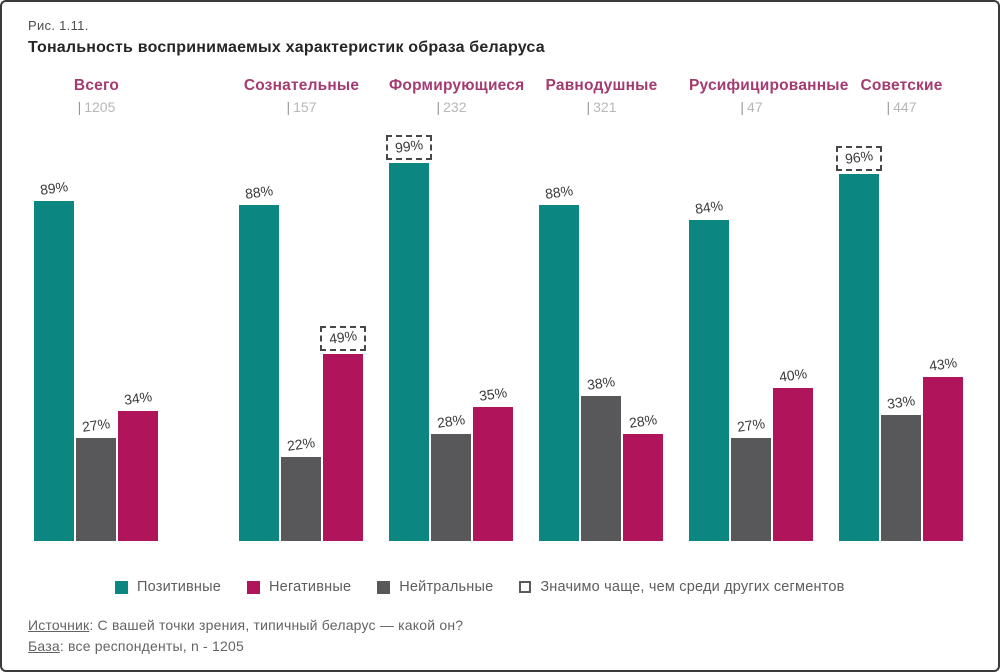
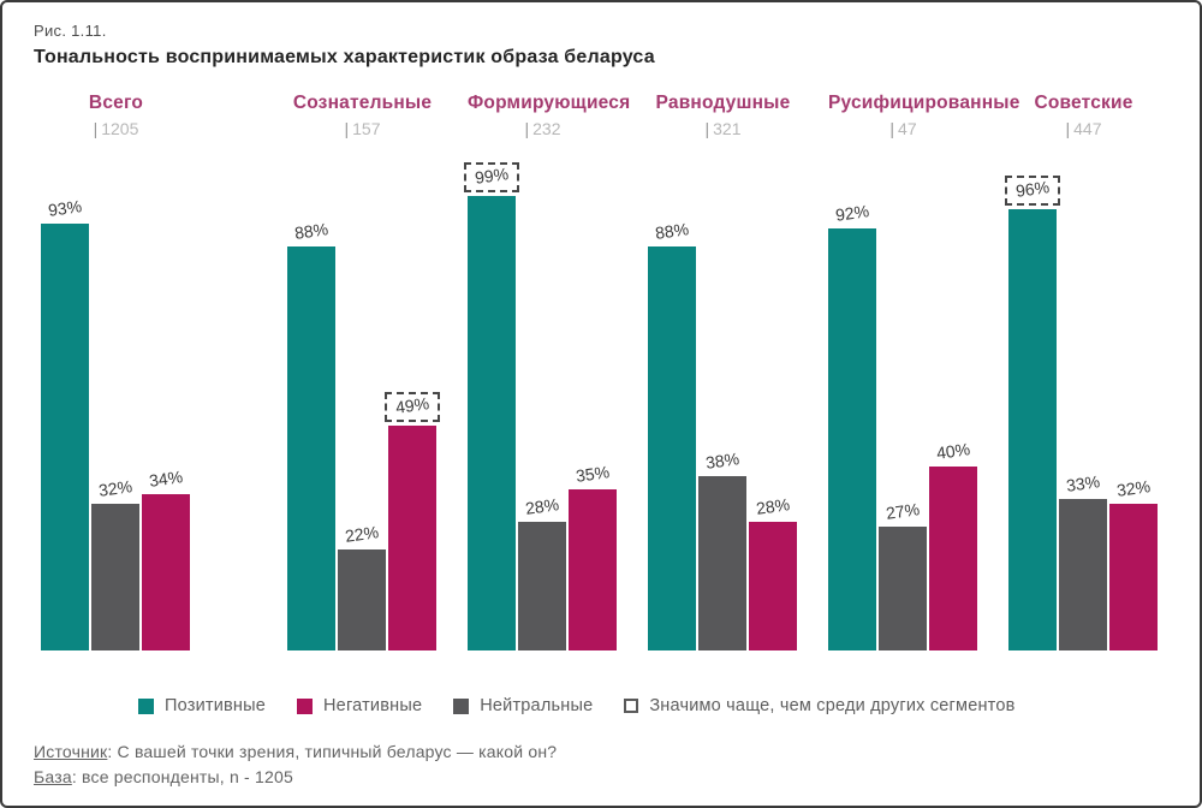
Позитивные/Всего: 89% -> 93%
Нейтральные/Всего: 27% -> 32%
Позитивные/Русифицированные: 84% -> 92%
Негативные/Советские: 43% -> 32%
